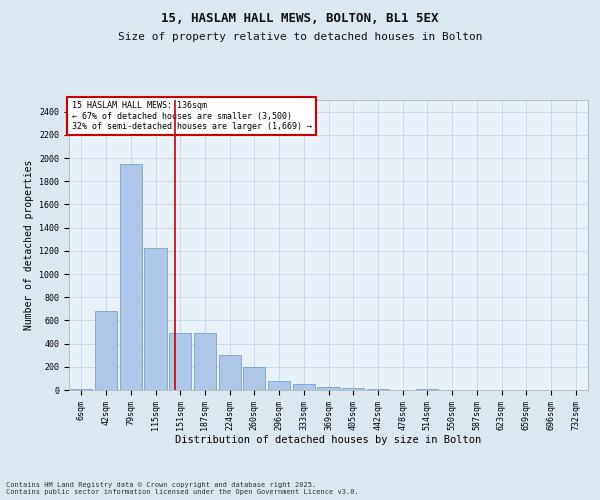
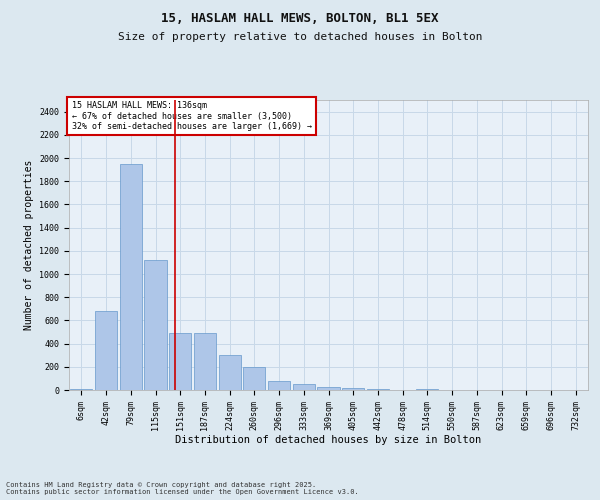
115sqm: 1220 -> 1120
